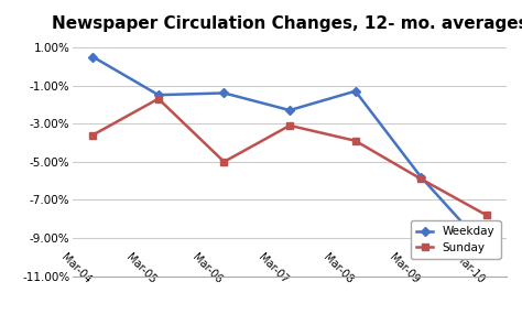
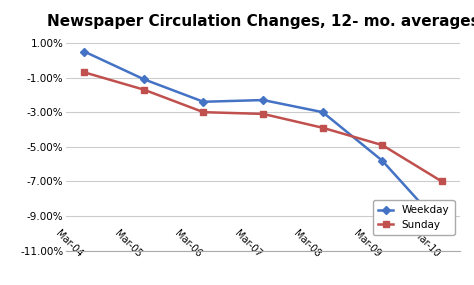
Sunday/Mar-04: -3.6% -> -0.7%
Weekday/Mar-05: -1.5% -> -1.1%
Weekday/Mar-06: -1.4% -> -2.4%
Sunday/Mar-06: -5.0% -> -3.0%
Weekday/Mar-08: -1.3% -> -3.0%
Sunday/Mar-09: -5.9% -> -4.9%
Sunday/Mar-10: -7.8% -> -7.0%
